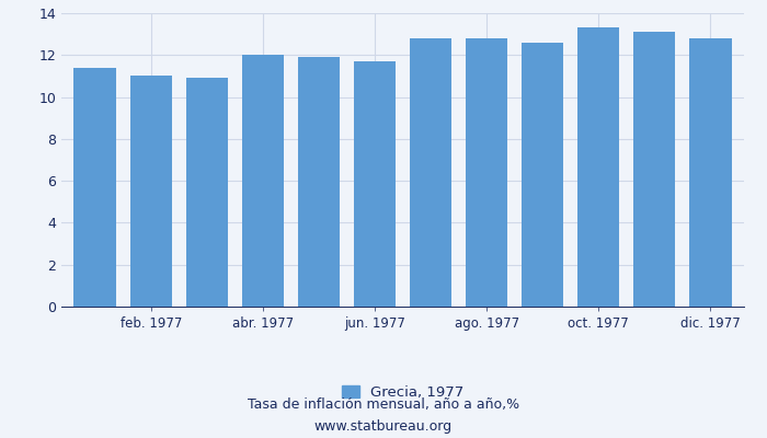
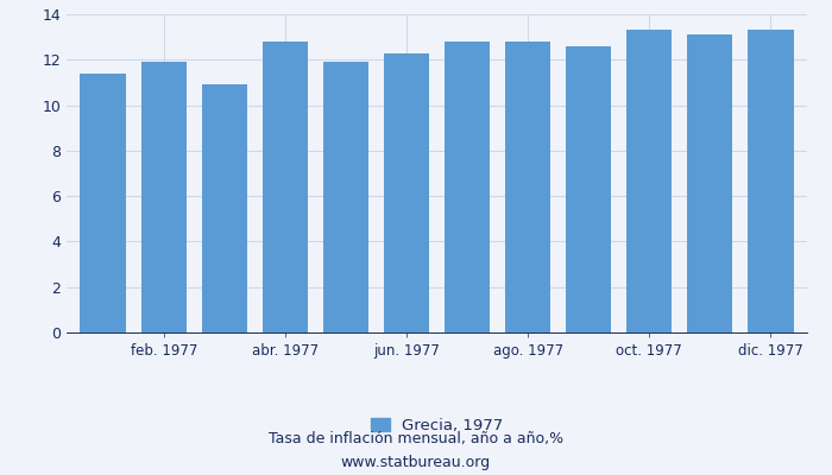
feb. 1977: 11.0 -> 11.9
abr. 1977: 12.0 -> 12.8
jun. 1977: 11.7 -> 12.3
dic. 1977: 12.8 -> 13.3
